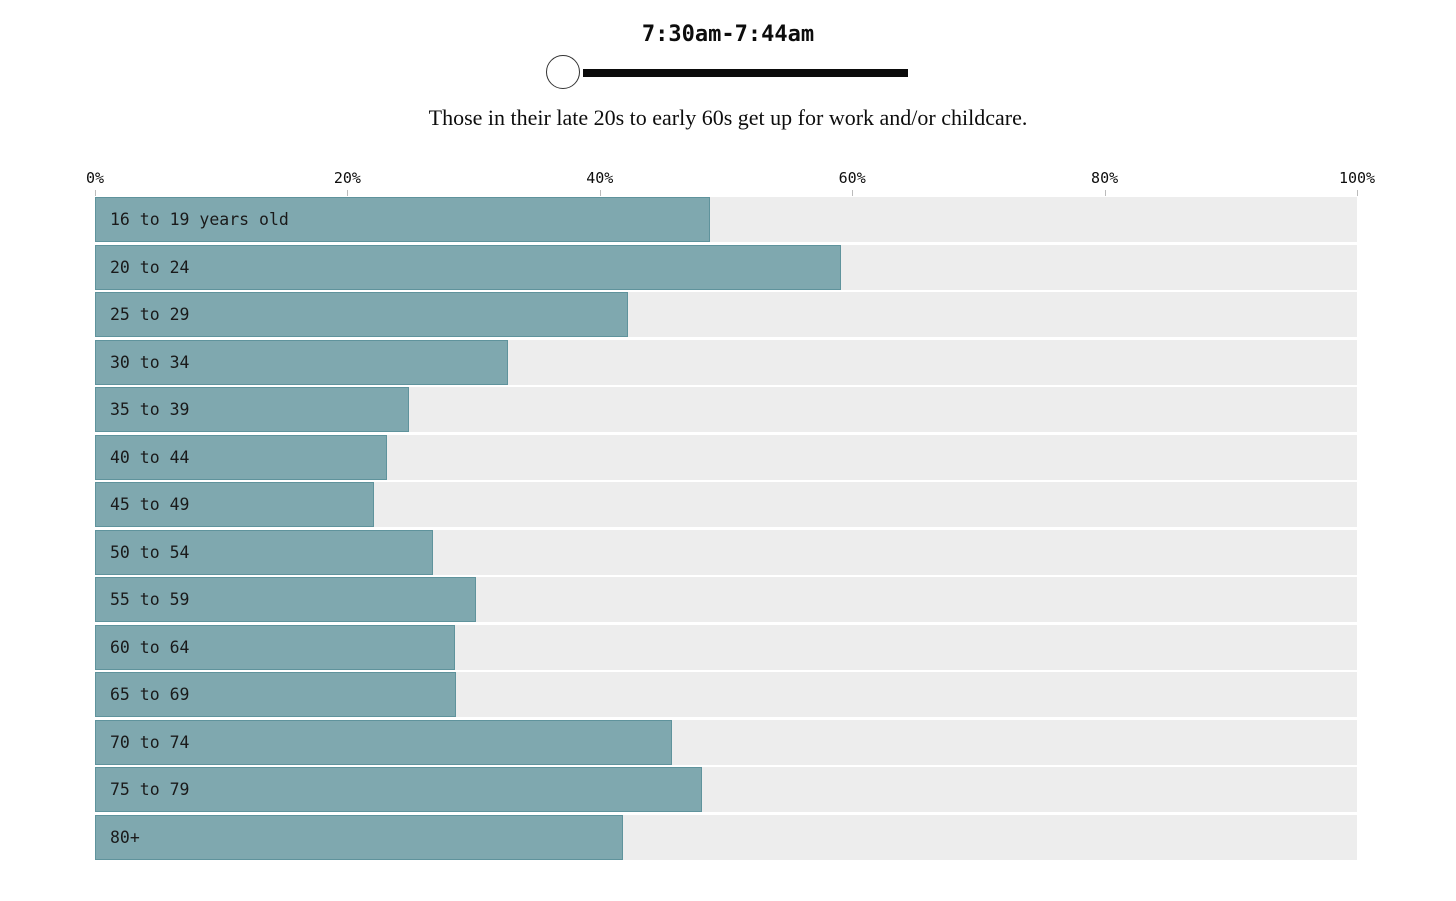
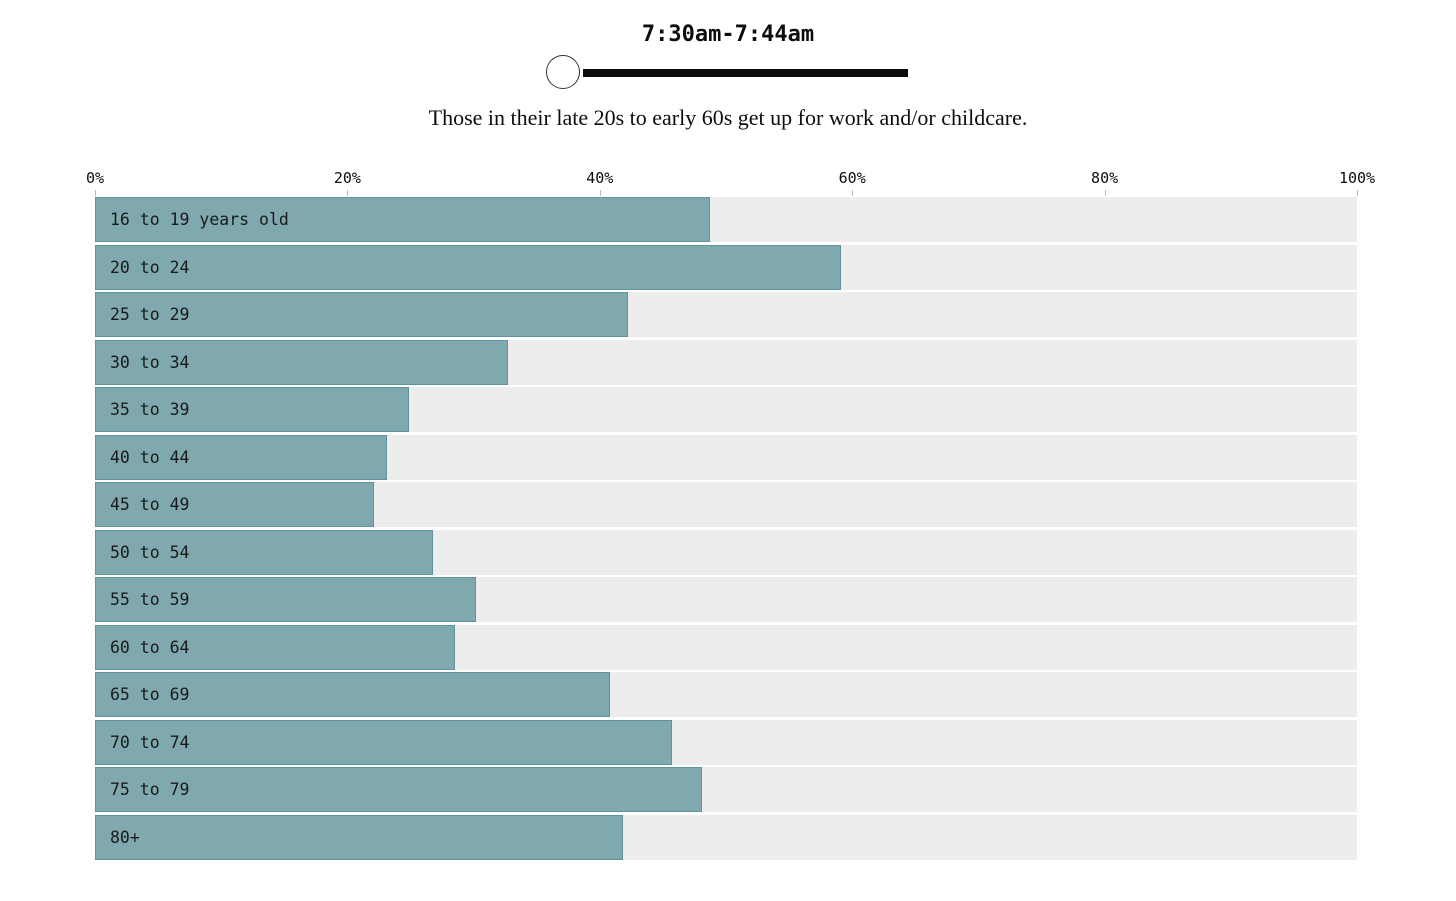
65 to 69: 28.6% -> 40.8%
